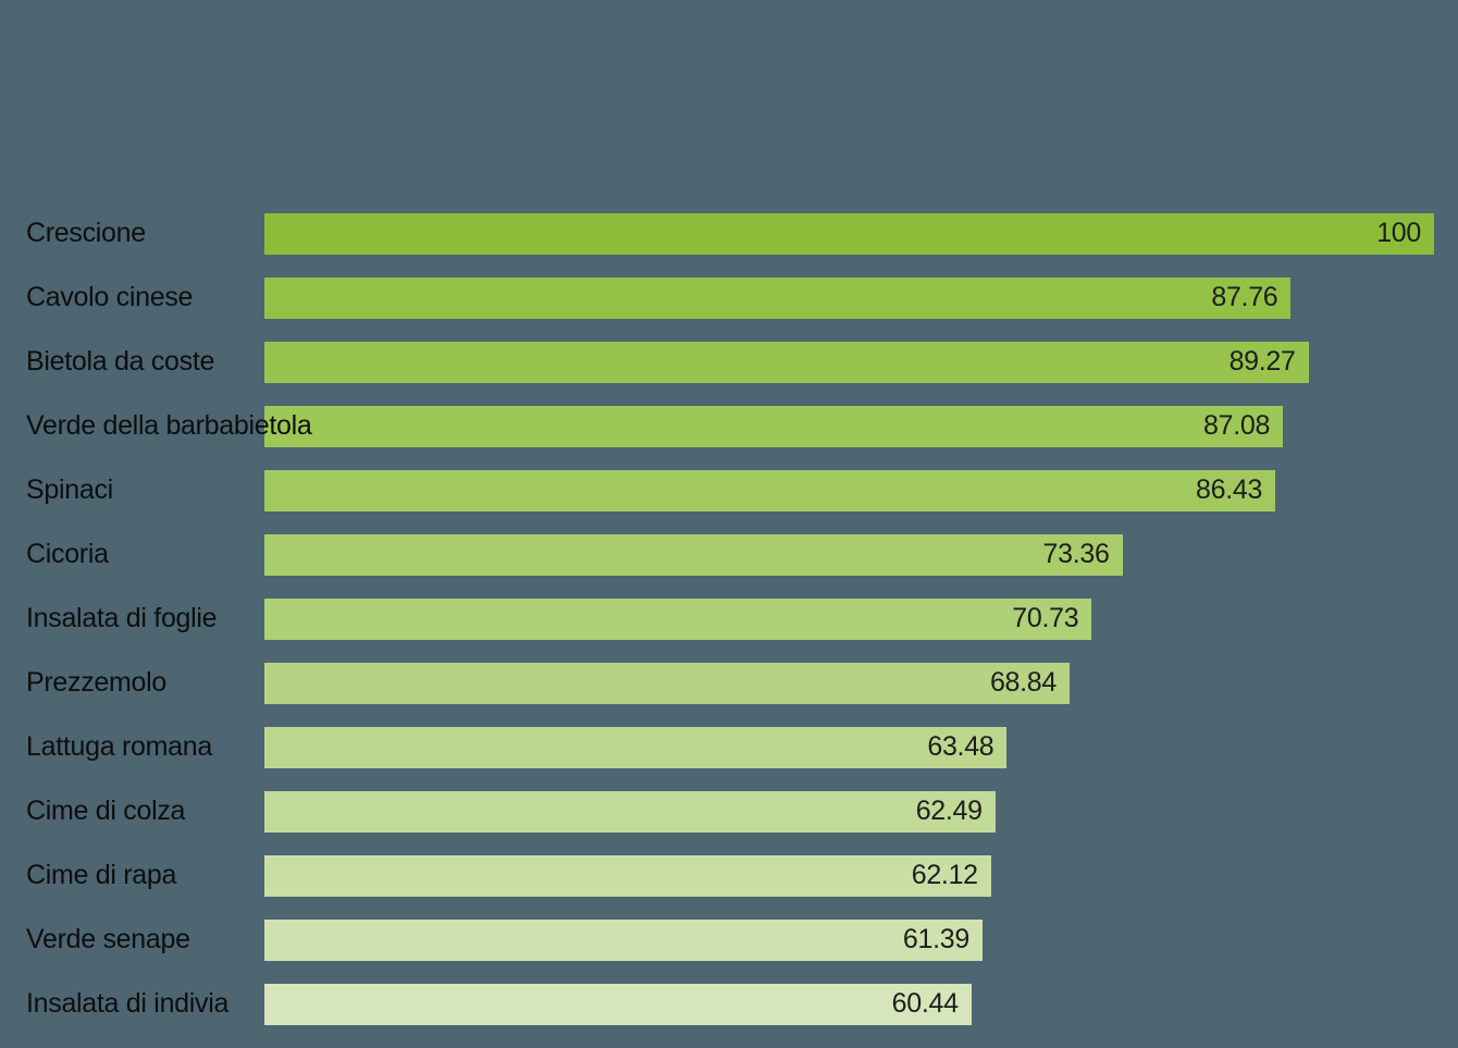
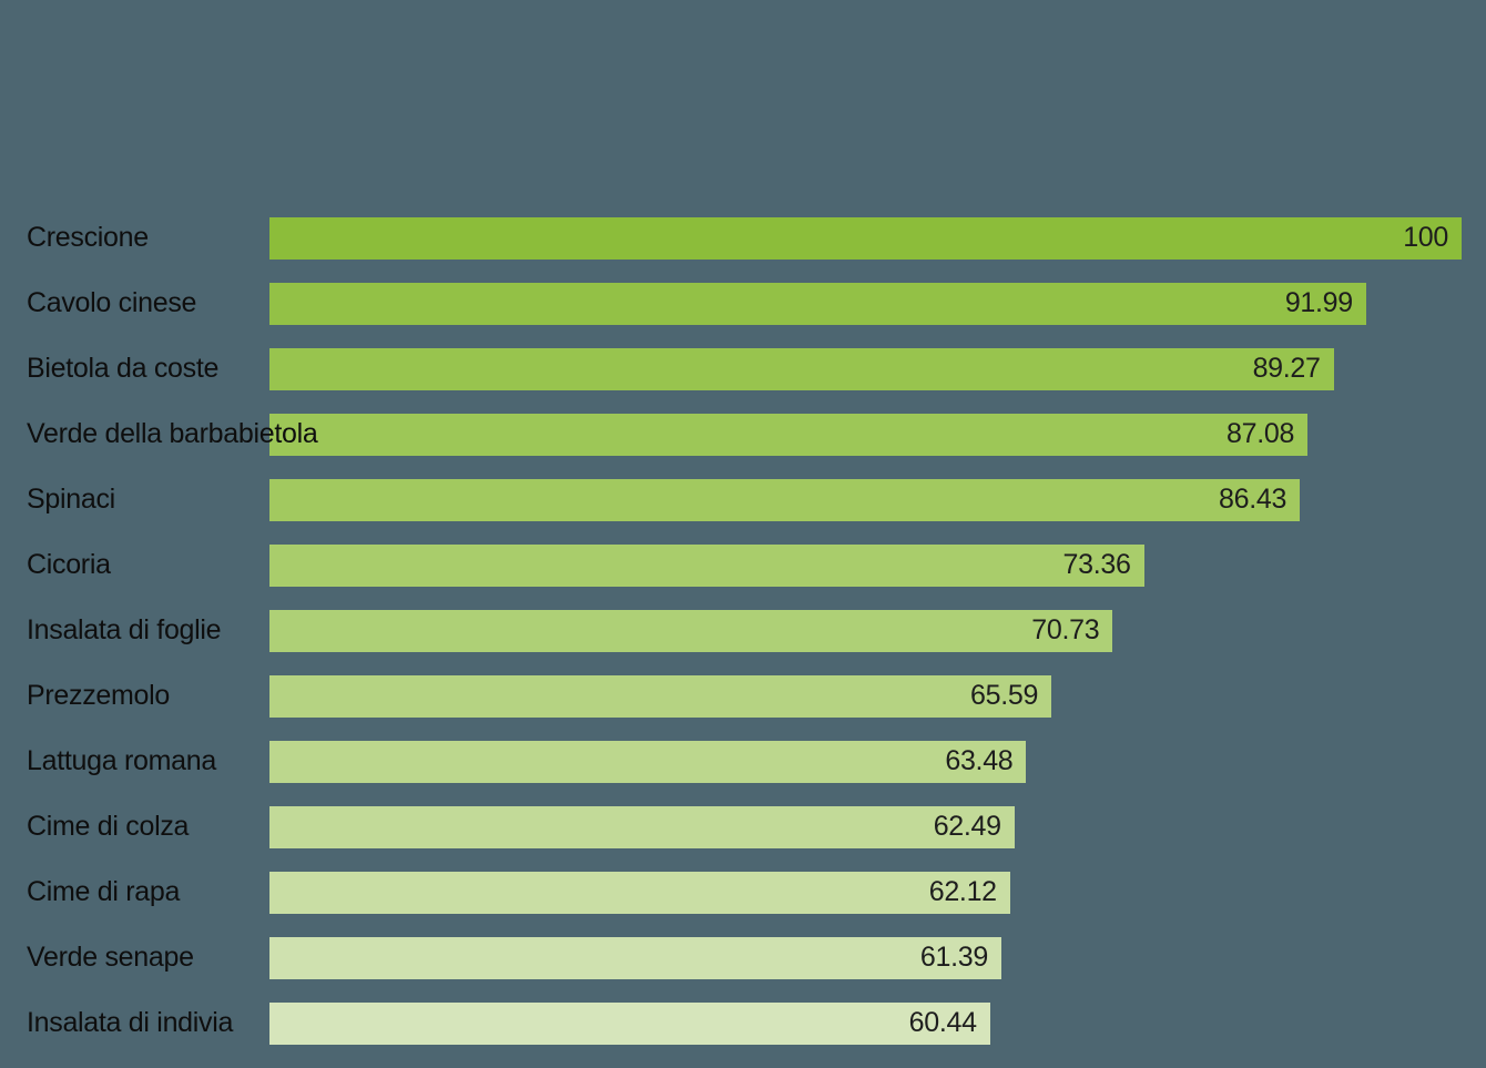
Cavolo cinese: 87.76 -> 91.99
Prezzemolo: 68.84 -> 65.59
